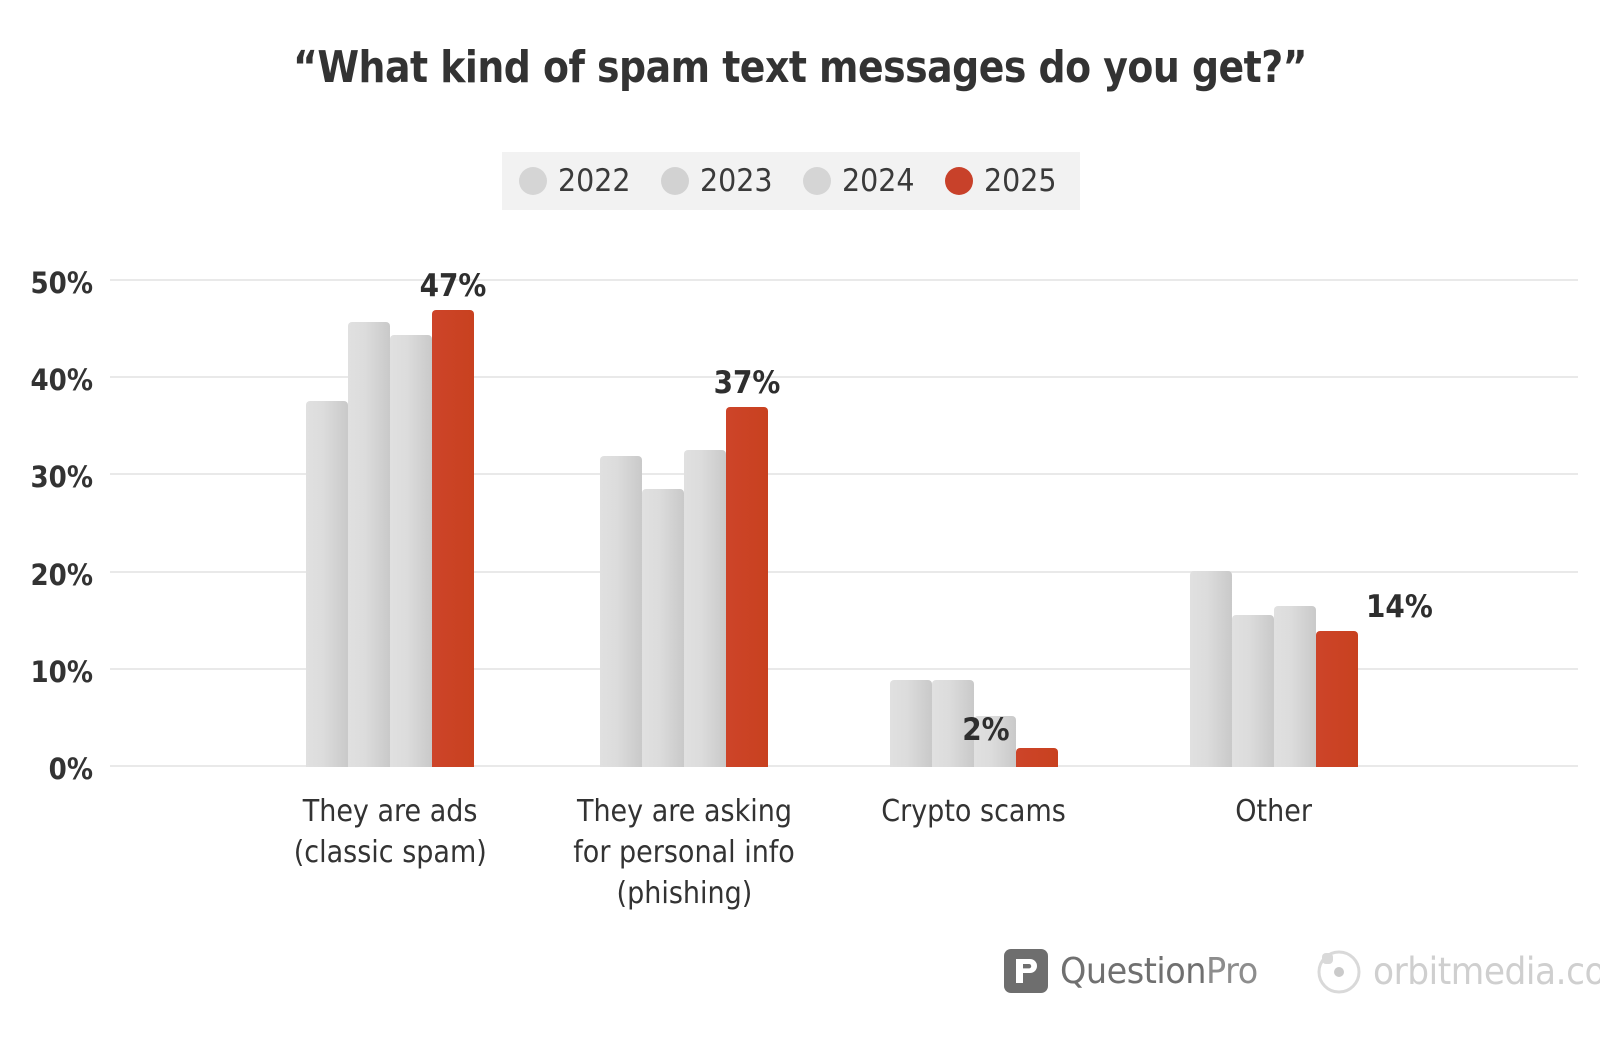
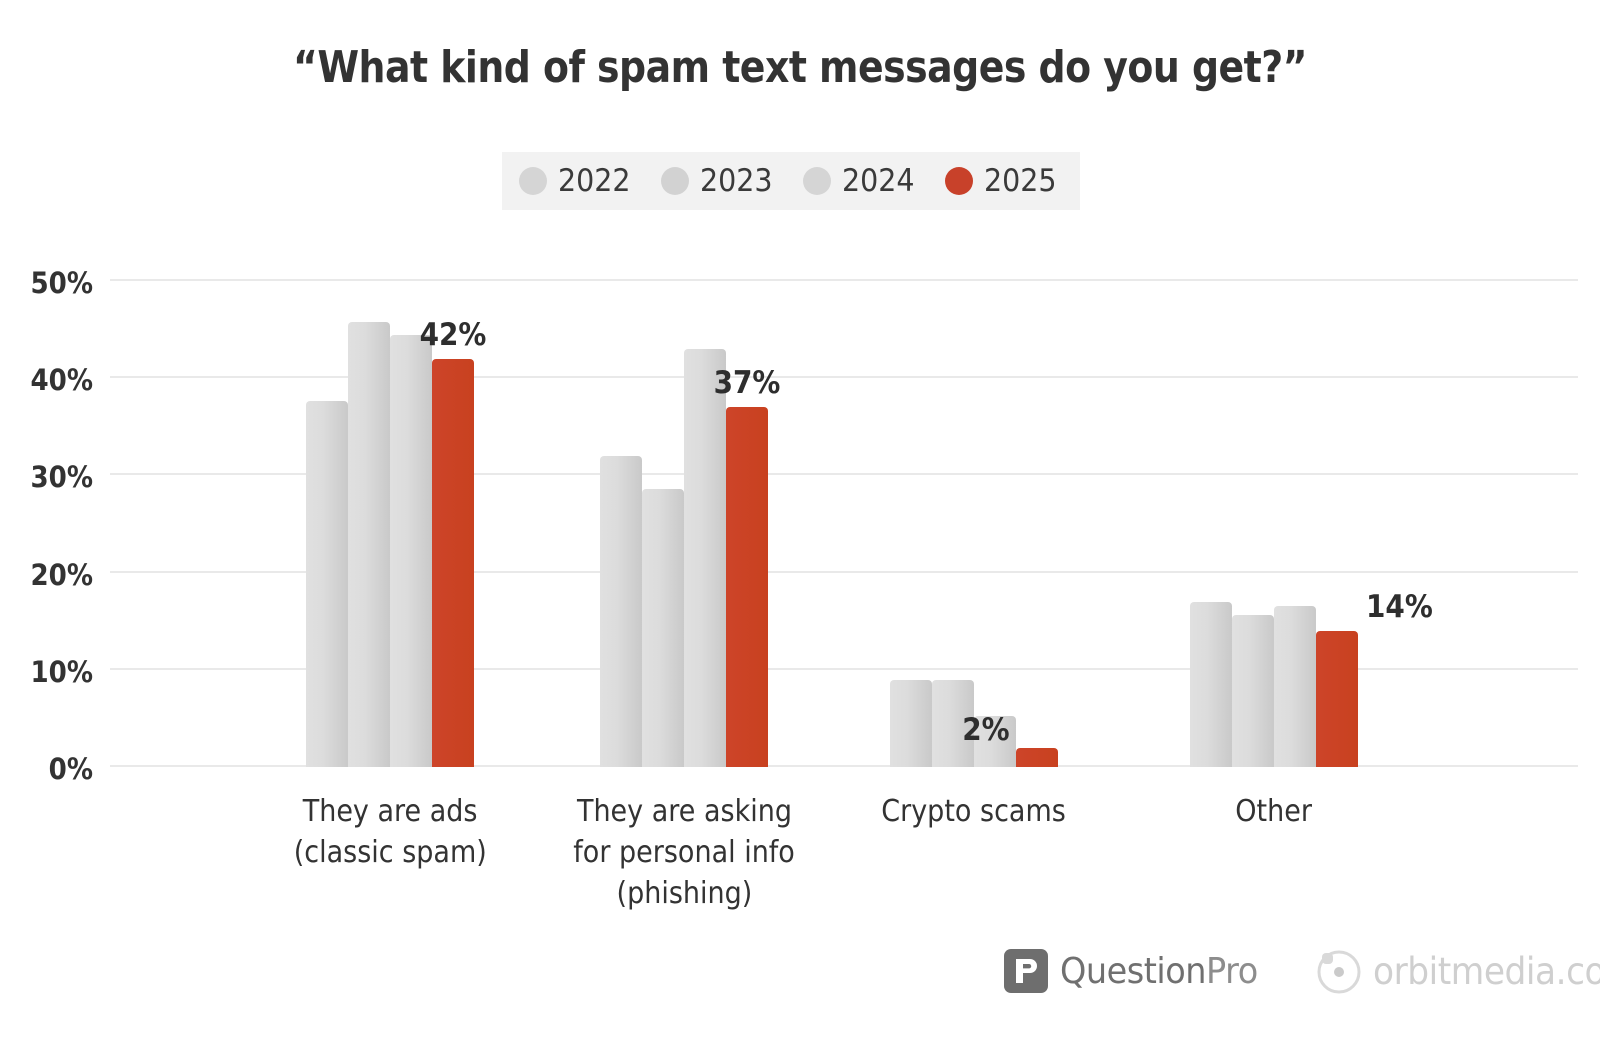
2025/They are ads (classic spam): 47% -> 42%
2024/They are asking for personal info (phishing): 33% -> 43%
2022/Other: 20% -> 17%
